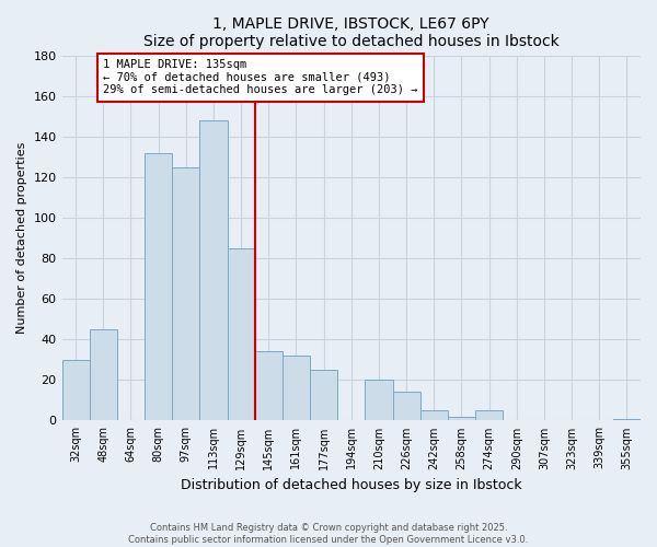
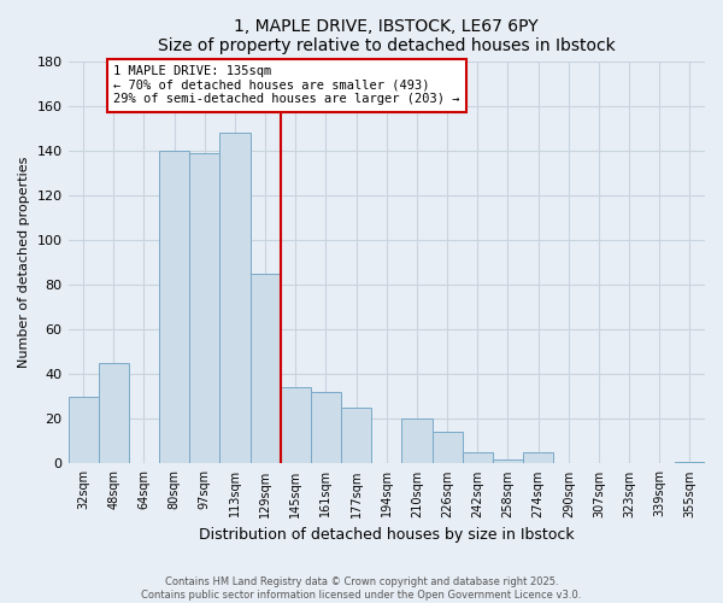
80sqm: 132 -> 140
97sqm: 125 -> 139
